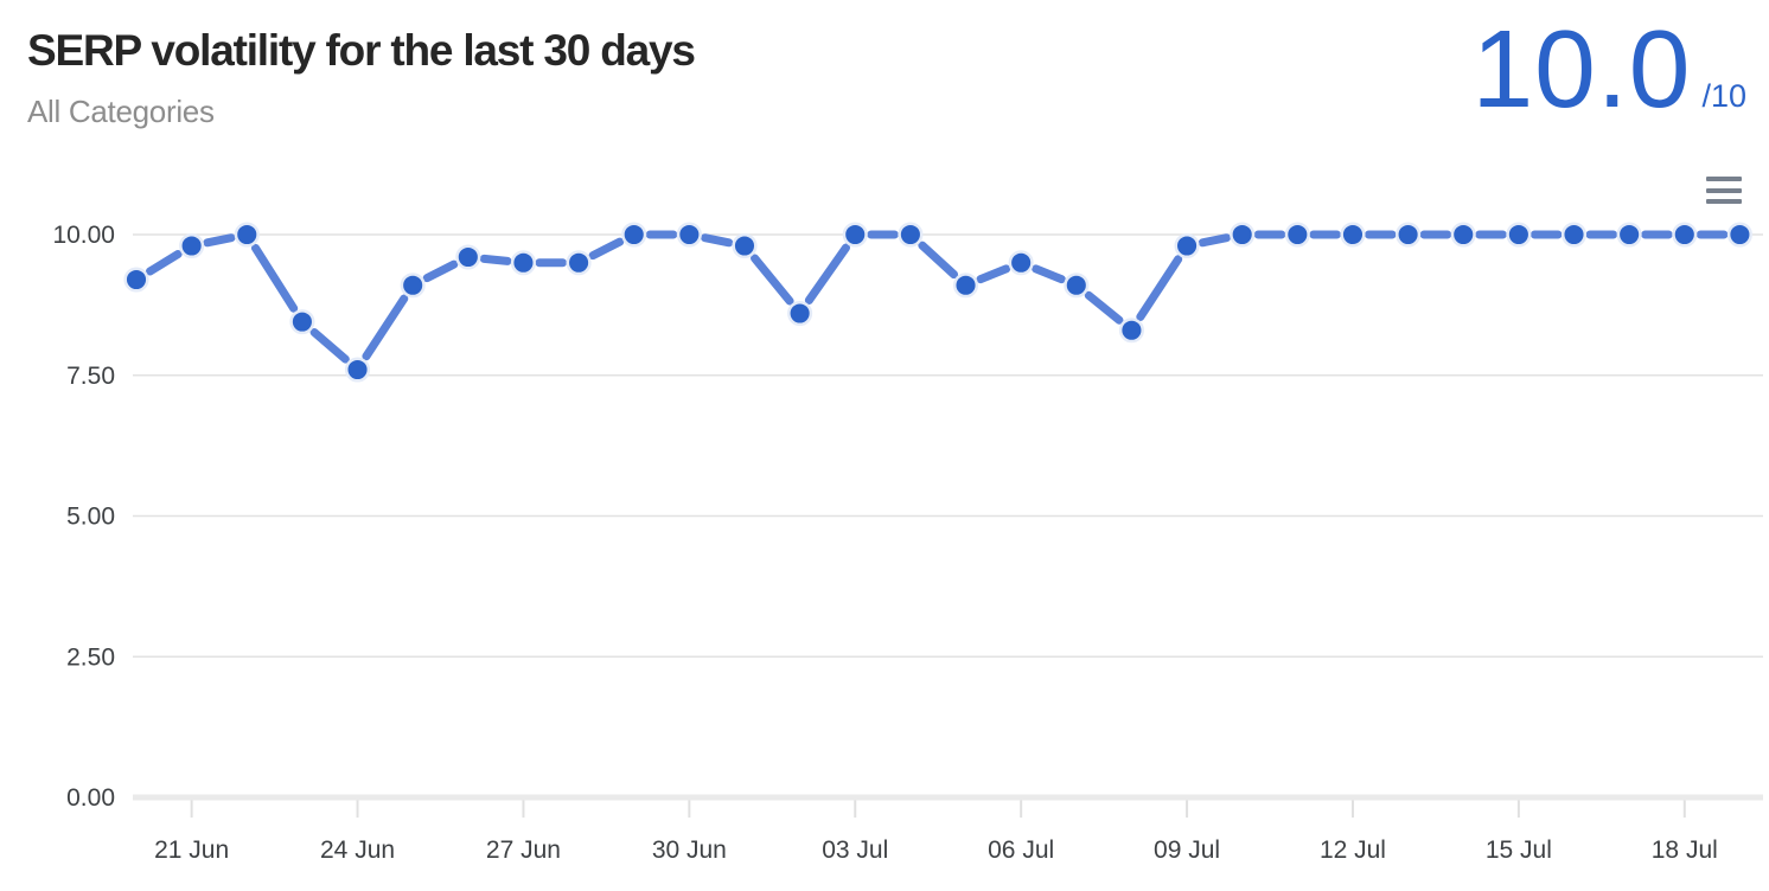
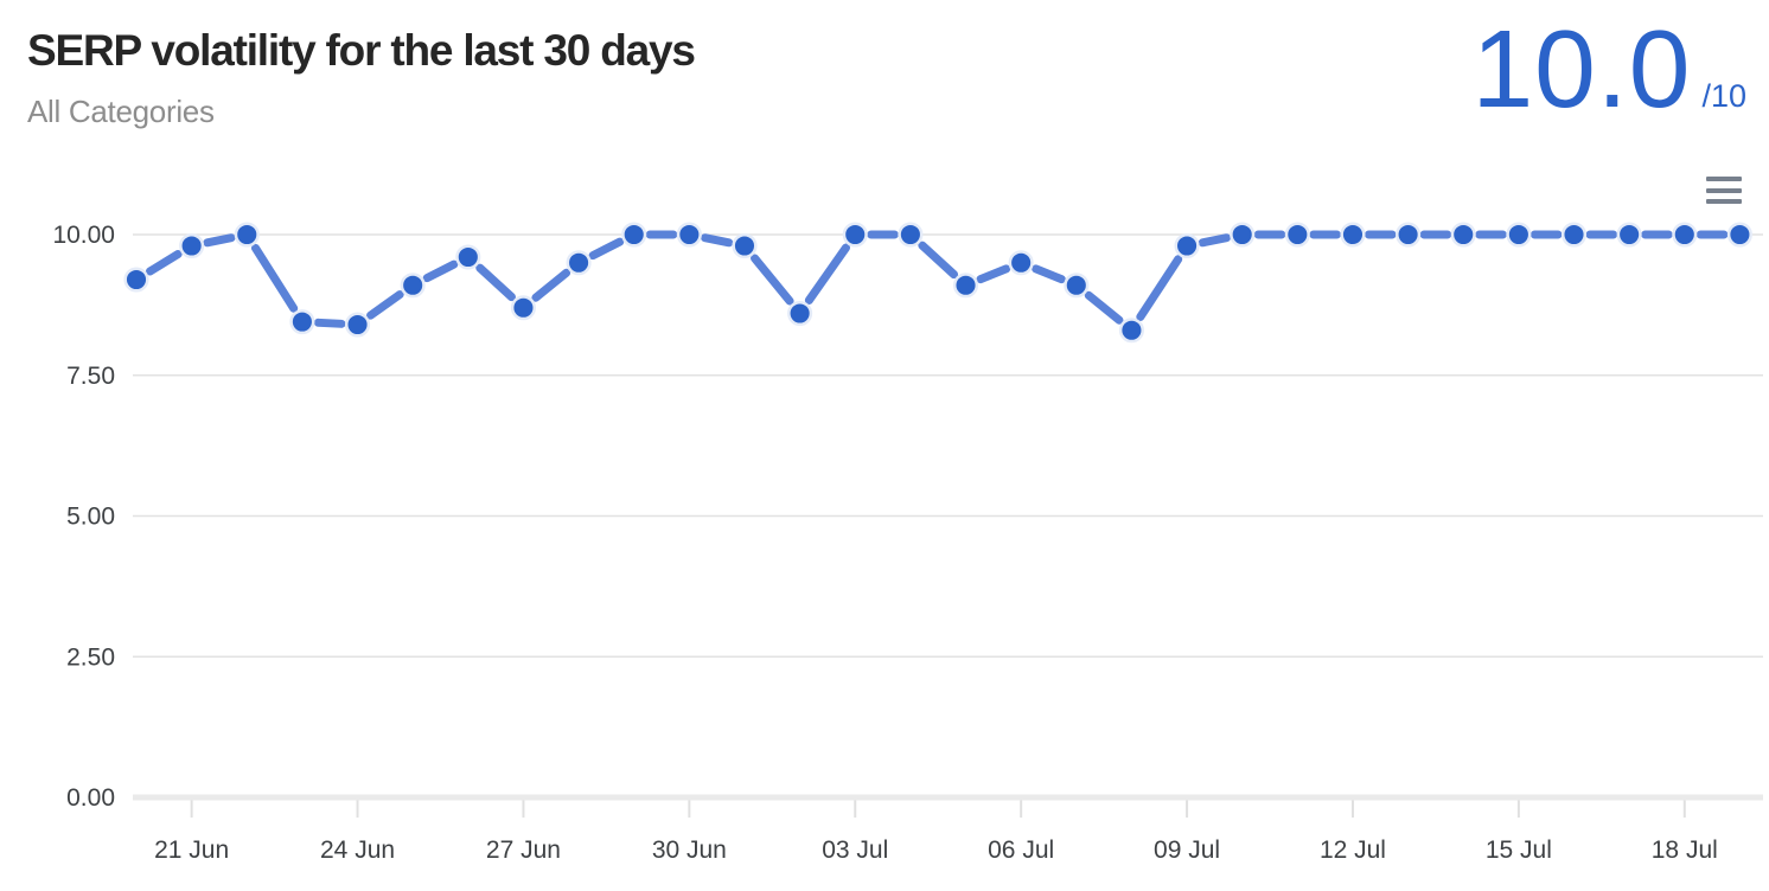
24 Jun: 7.6 -> 8.4
27 Jun: 9.5 -> 8.7
